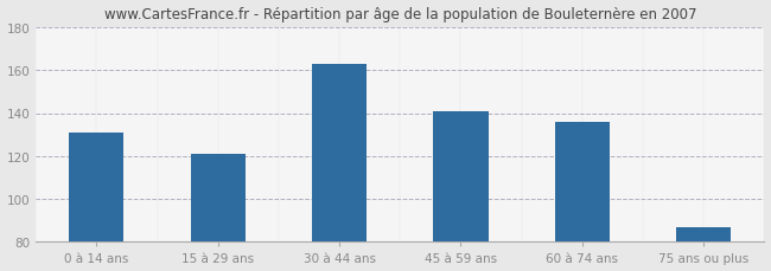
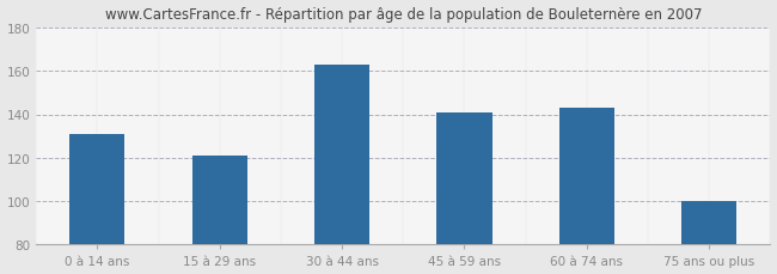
60 à 74 ans: 136 -> 143
75 ans ou plus: 87 -> 100
